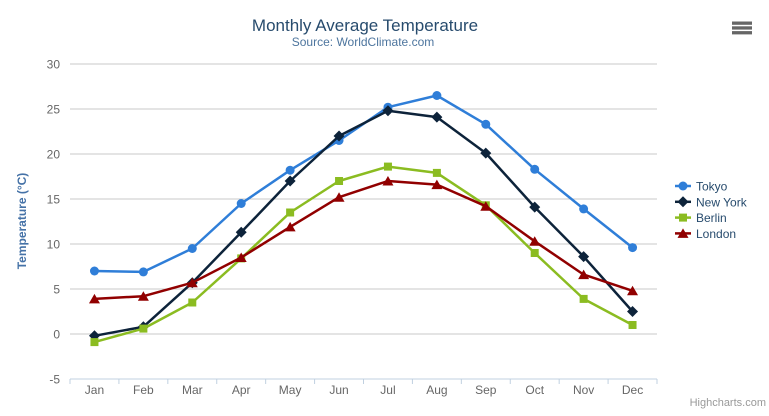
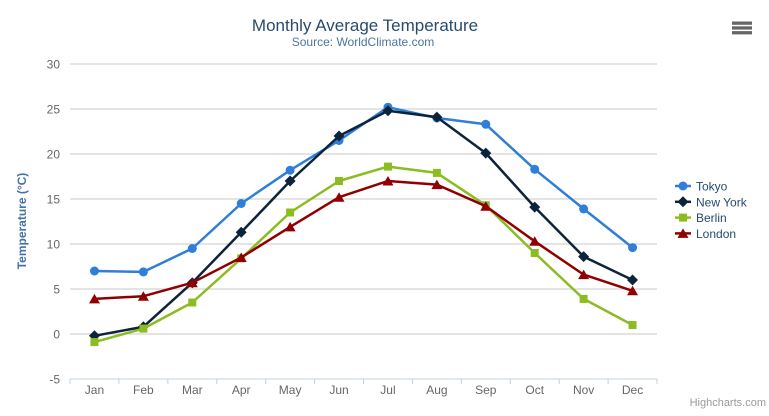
Tokyo/Aug: 26 -> 24
New York/Dec: 2 -> 6
